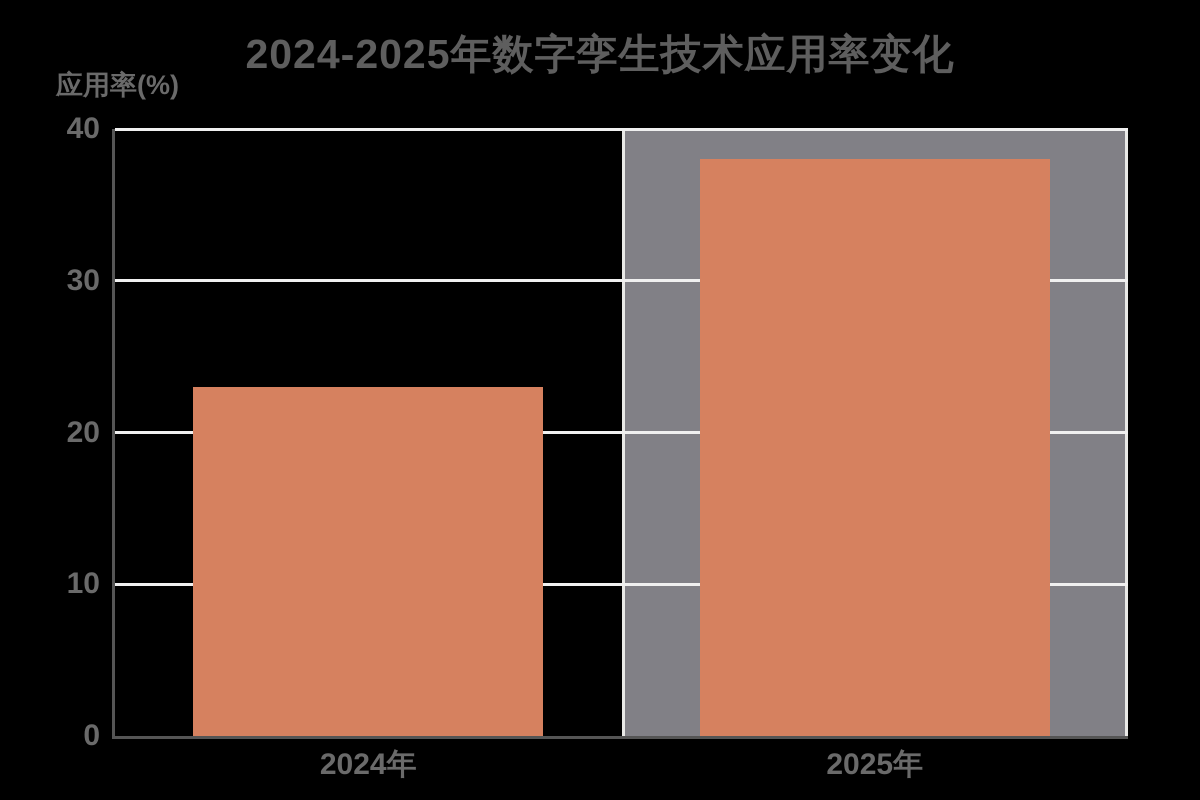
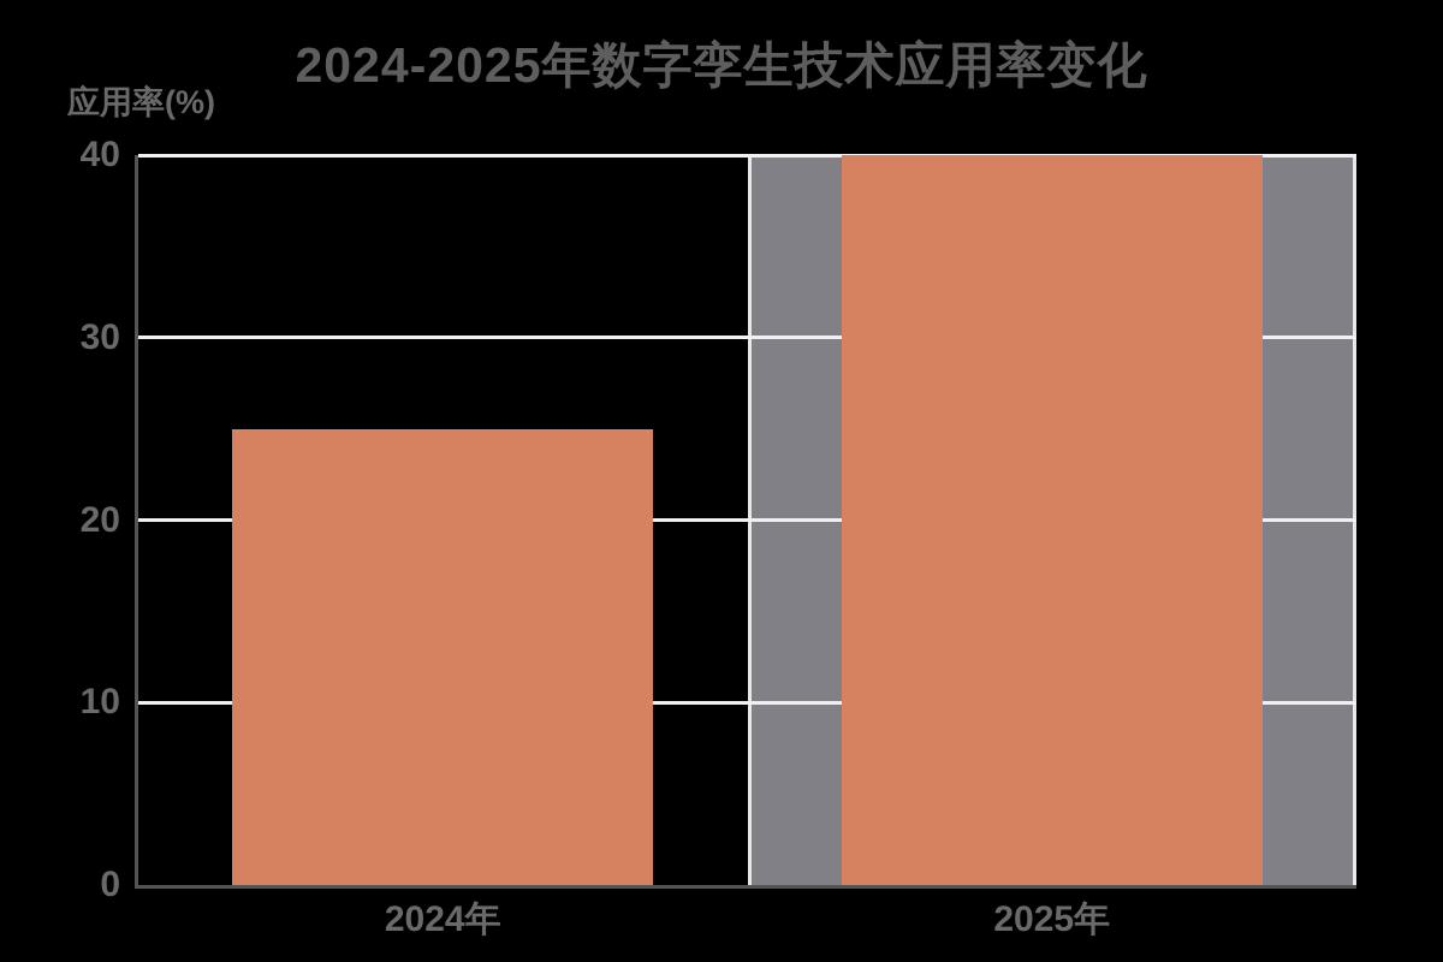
2024年: 23 -> 25
2025年: 38 -> 40
